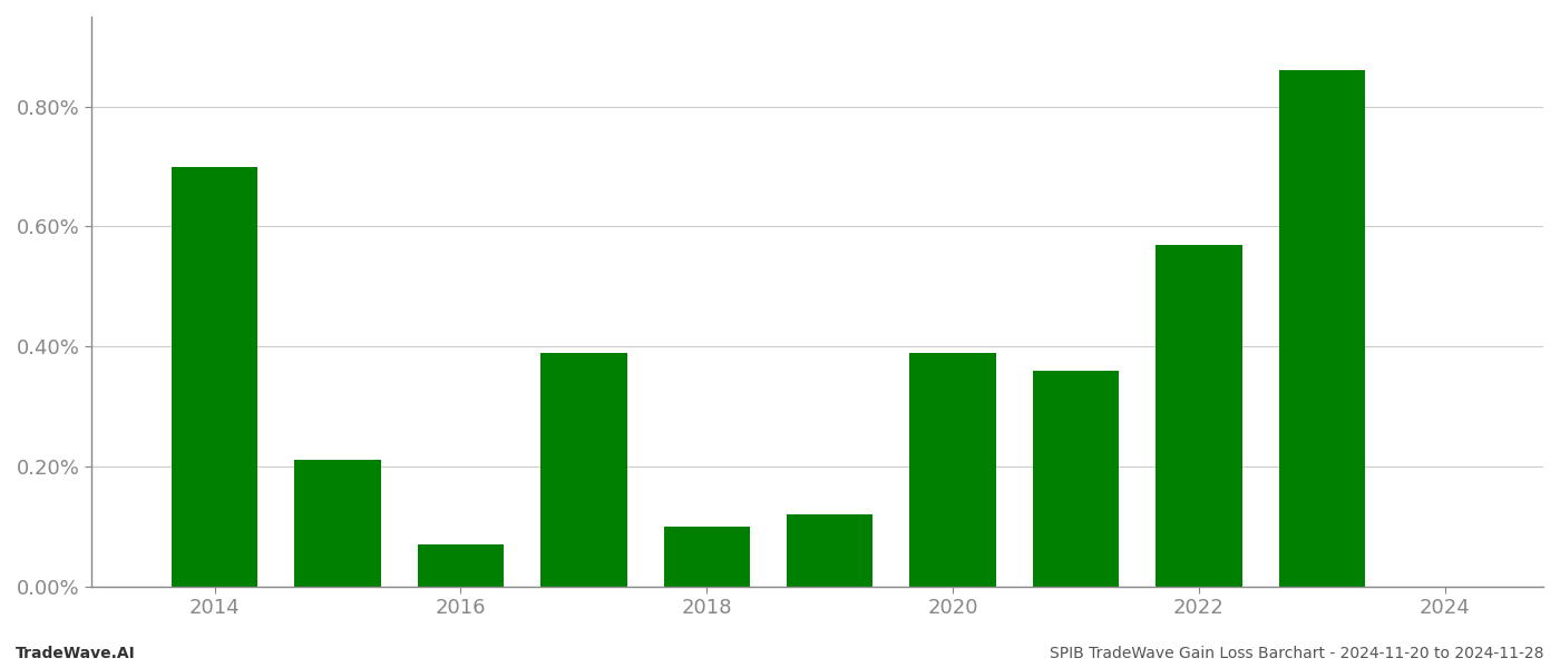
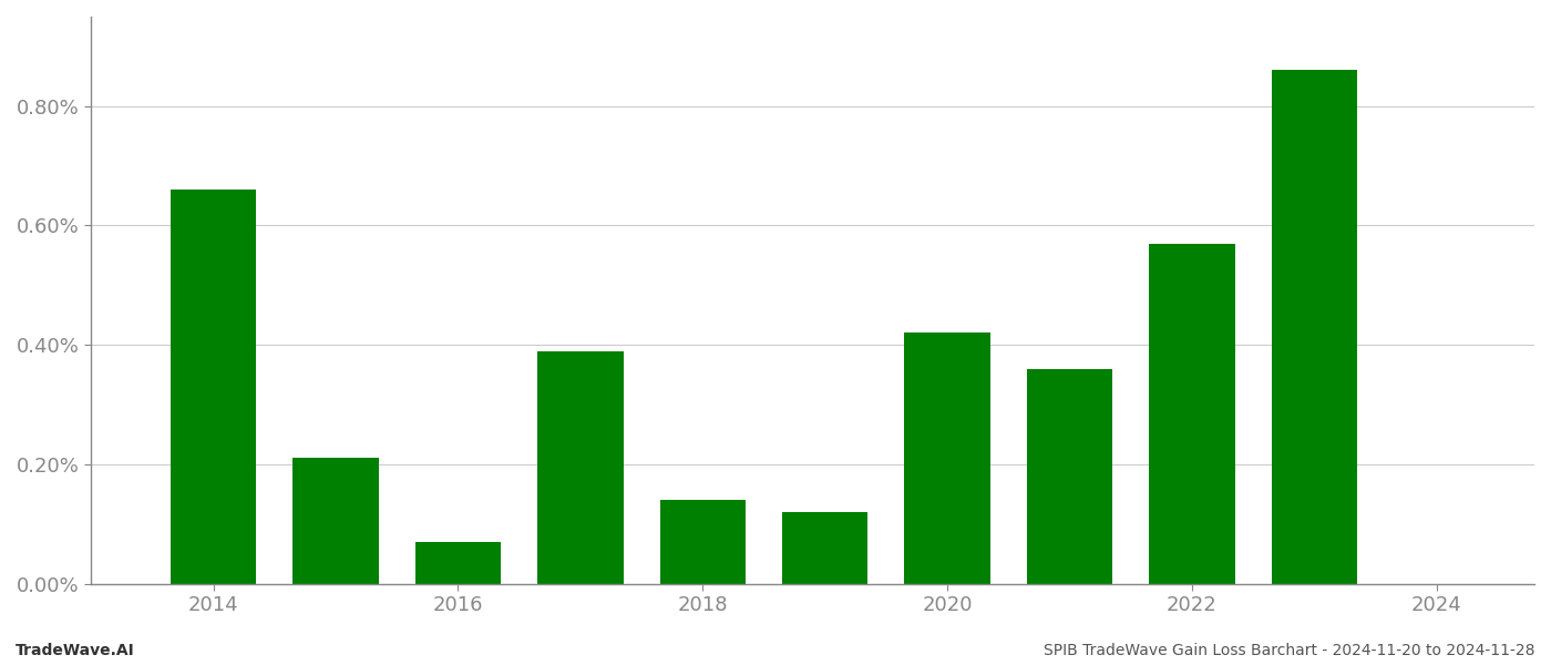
2014: 0.70% -> 0.66%
2018: 0.10% -> 0.14%
2020: 0.39% -> 0.42%
